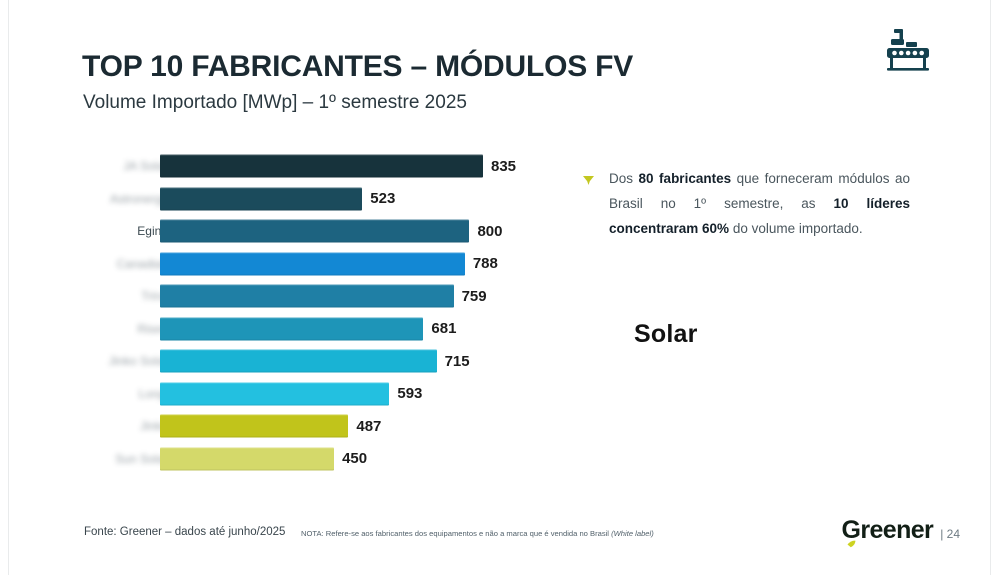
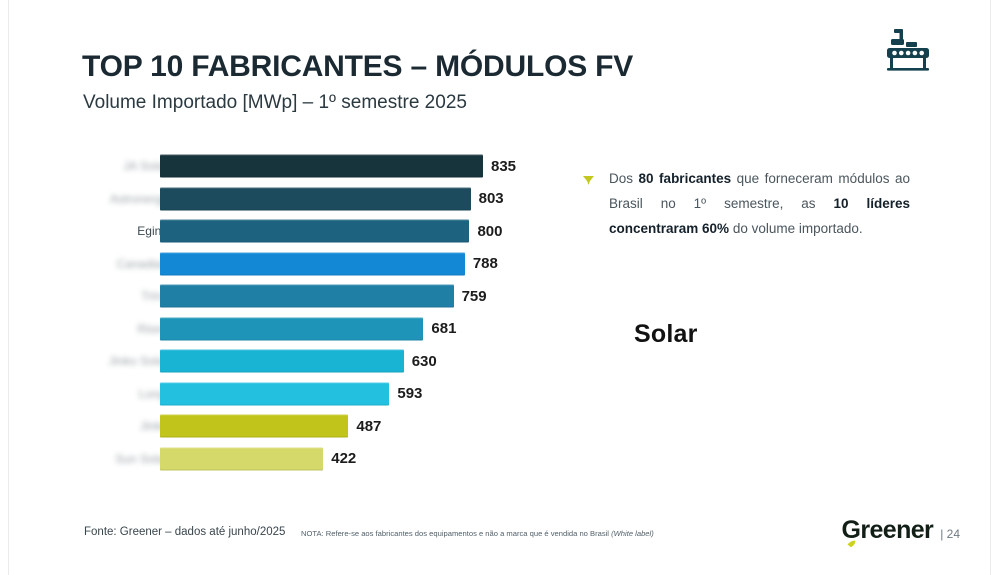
Astronergy: 523 -> 803
Jinko Solar: 715 -> 630
Sun Solar: 450 -> 422
